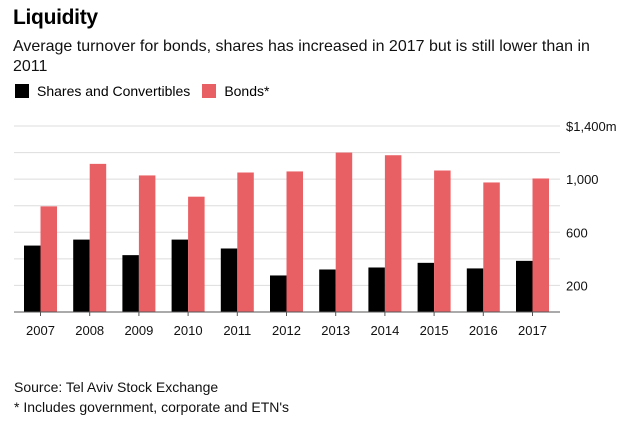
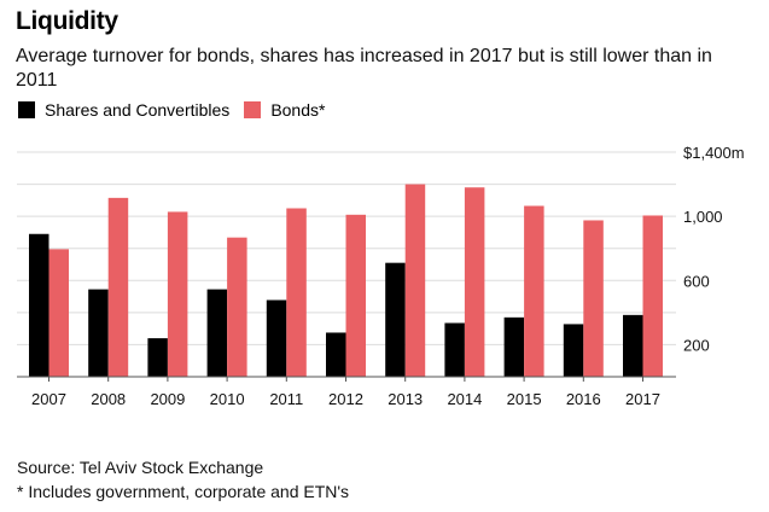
Shares and Convertibles/2007: $500m -> $890m
Shares and Convertibles/2009: $430m -> $240m
Bonds*/2012: $1060m -> $1010m
Shares and Convertibles/2013: $320m -> $710m
